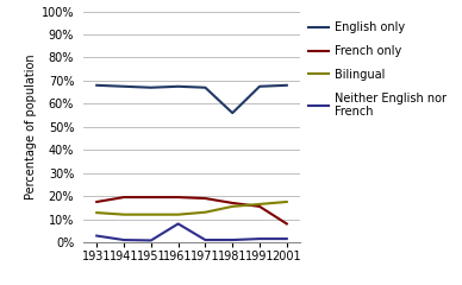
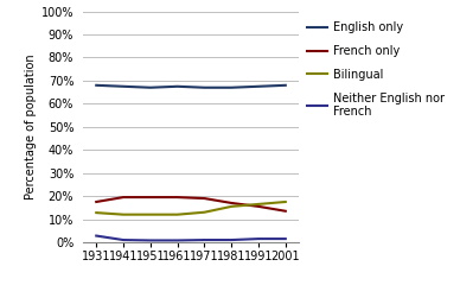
Neither English nor French/1961: 8% -> 1%
English only/1981: 56% -> 67%
French only/2001: 8% -> 14%
